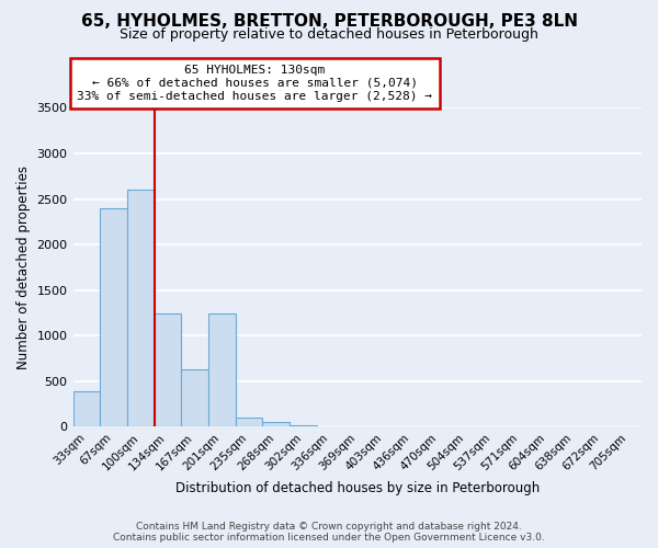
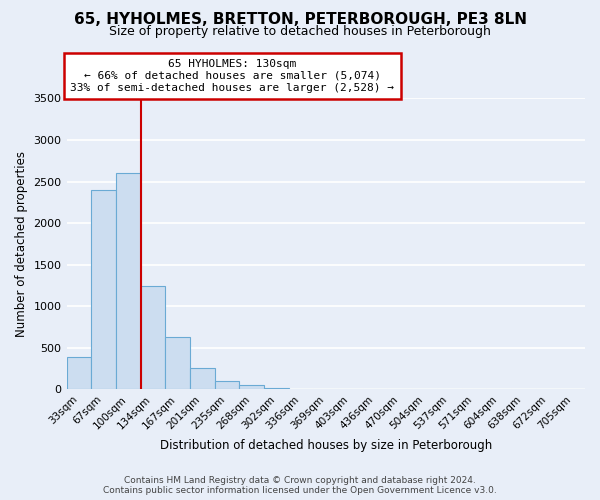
201sqm: 1240 -> 260
